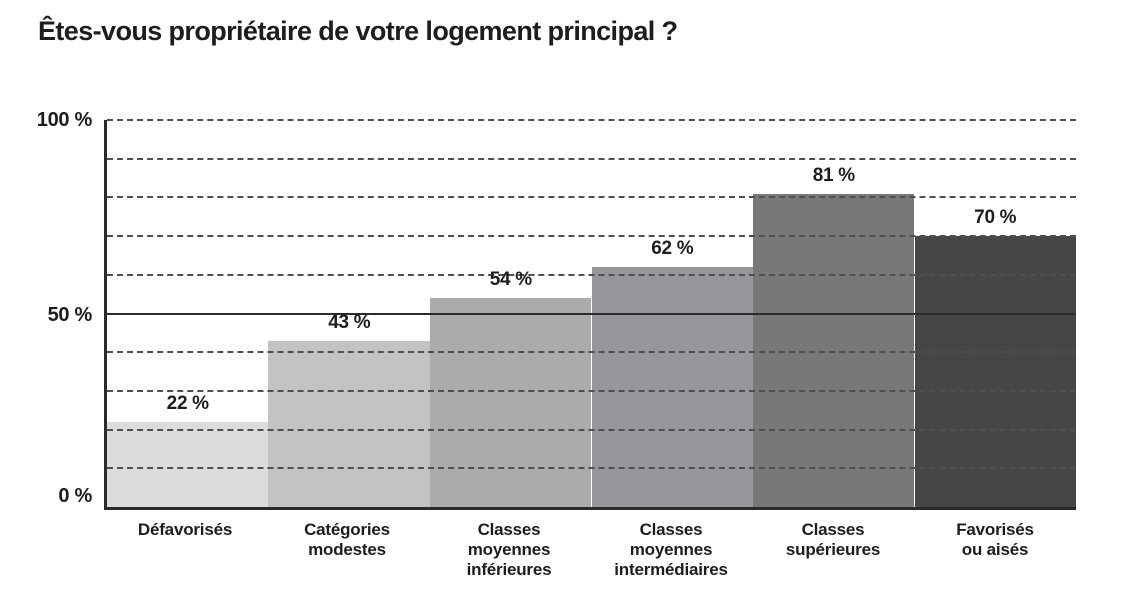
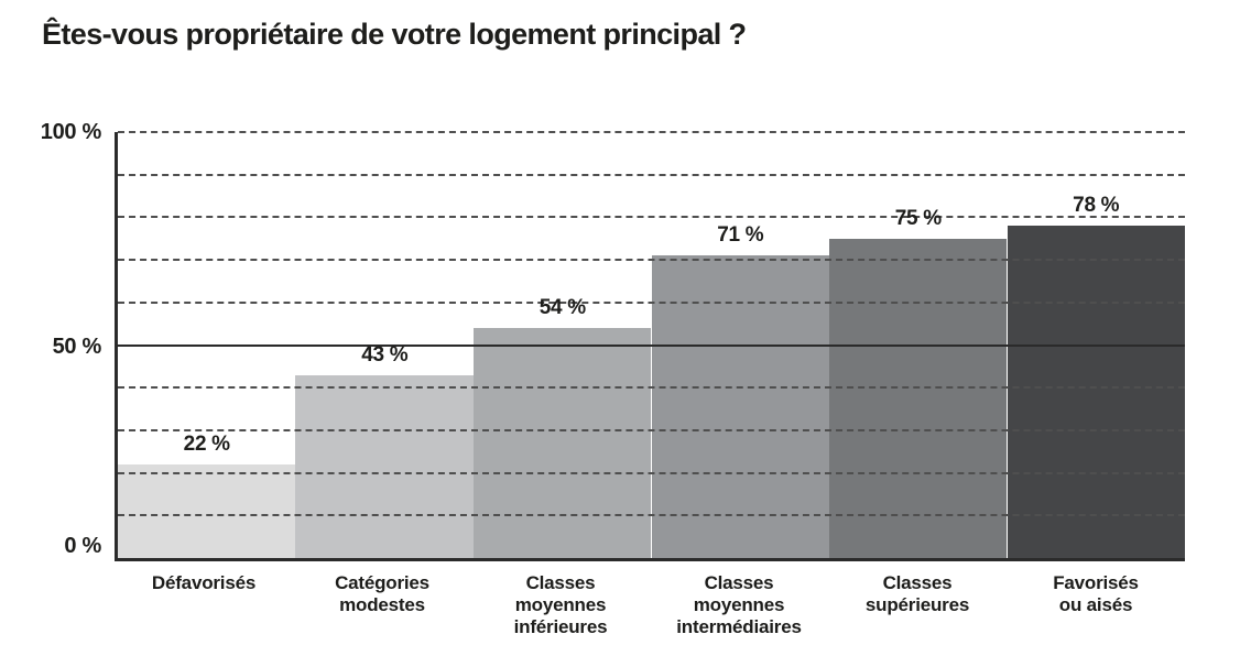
Classes moyennes intermédiaires: 62 -> 71
Classes supérieures: 81 -> 75
Favorisés ou aisés: 70 -> 78
